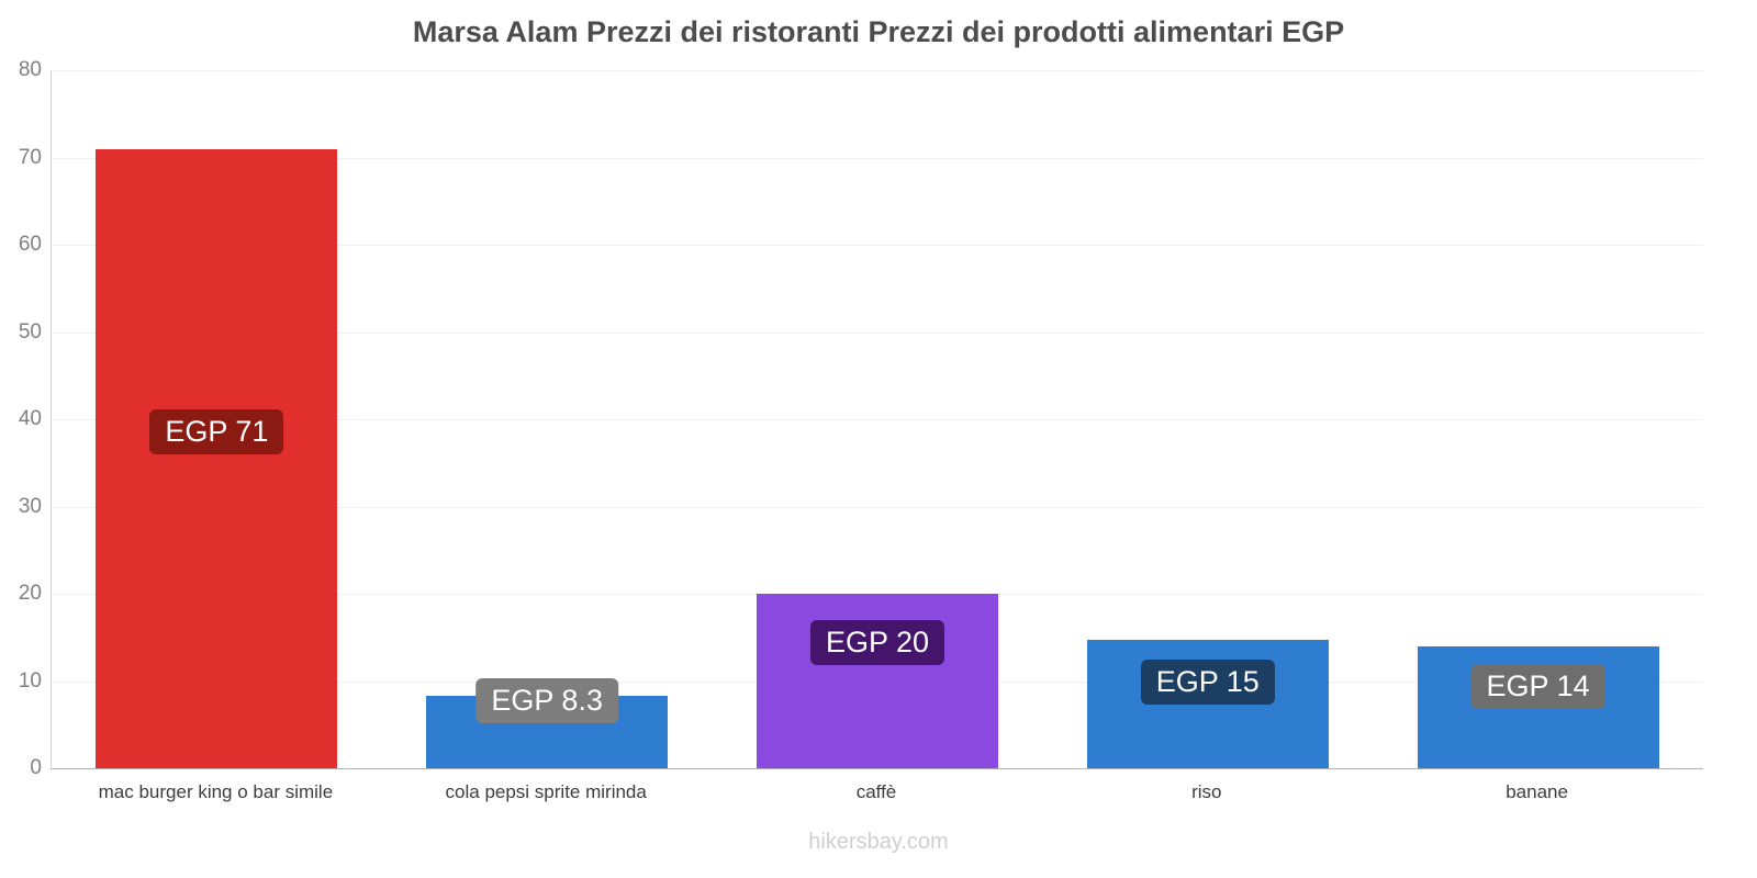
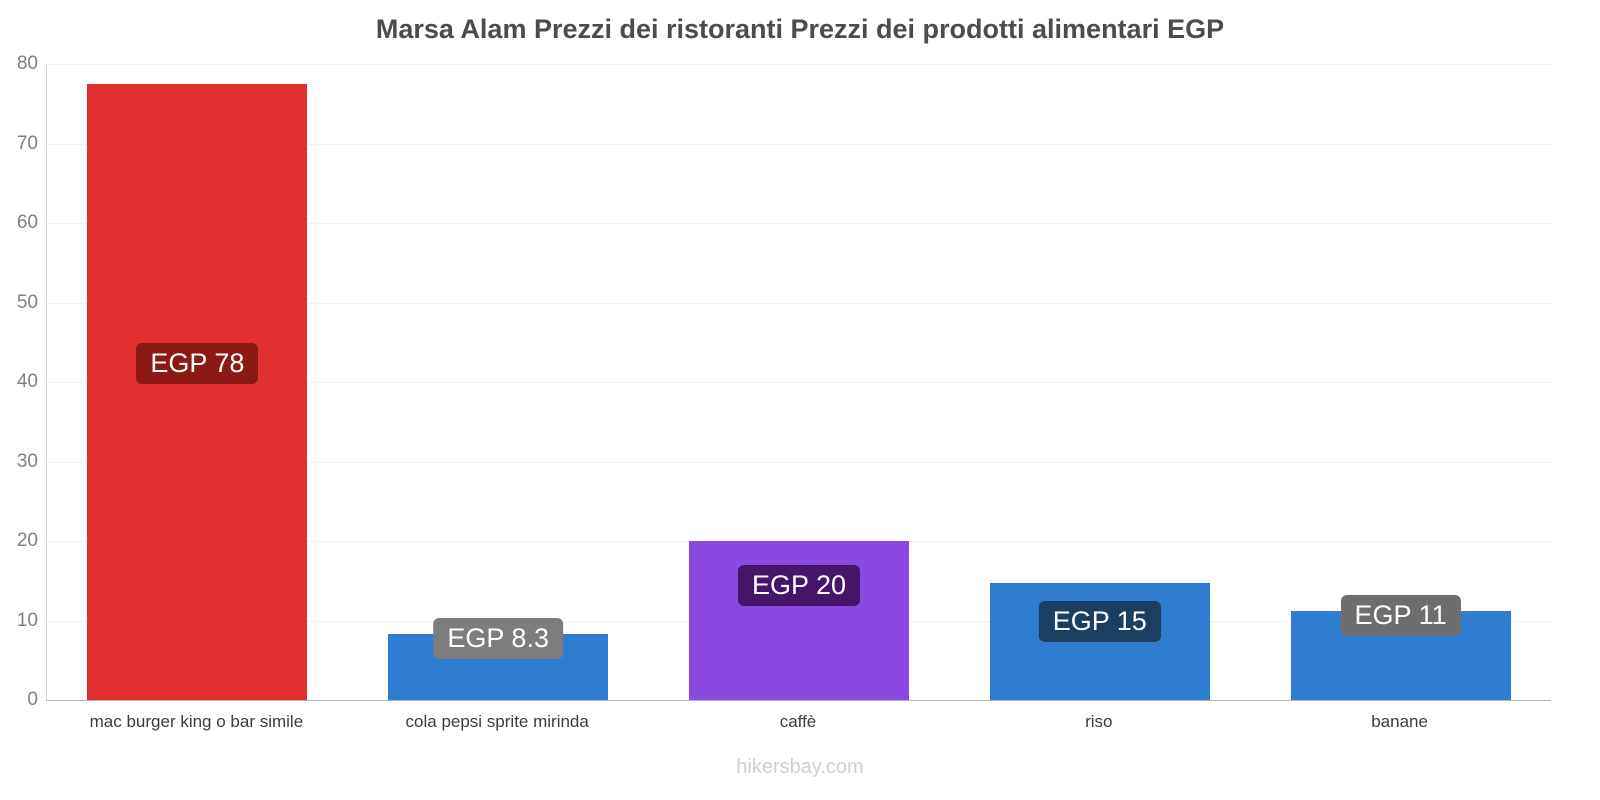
mac burger king o bar simile: 71 -> 78
banane: 14 -> 11
